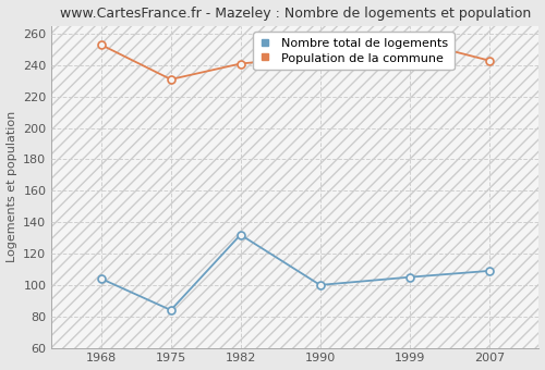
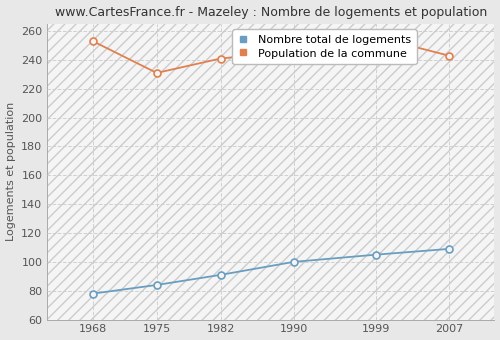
Nombre total de logements/1968: 104 -> 78
Nombre total de logements/1982: 132 -> 91
